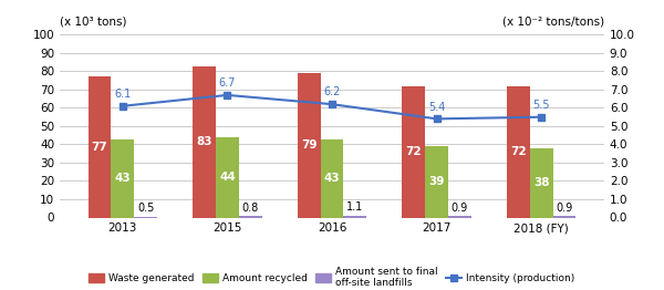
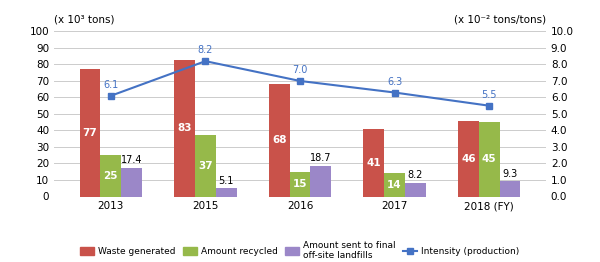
Amount recycled/2013: 43 -> 25
Amount sent to final off-site landfills/2013: 0.5 -> 17.4
Amount recycled/2015: 44 -> 37
Intensity (production)/2015: 6.7 -> 8.2
Amount sent to final off-site landfills/2015: 0.8 -> 5.1
Waste generated/2016: 79 -> 68
Amount recycled/2016: 43 -> 15
Intensity (production)/2016: 6.2 -> 7.0
Amount sent to final off-site landfills/2016: 1.1 -> 18.7
Waste generated/2017: 72 -> 41
Amount recycled/2017: 39 -> 14
Intensity (production)/2017: 5.4 -> 6.3
Amount sent to final off-site landfills/2017: 0.9 -> 8.2
Waste generated/2018 (FY): 72 -> 46
Amount recycled/2018 (FY): 38 -> 45
Amount sent to final off-site landfills/2018 (FY): 0.9 -> 9.3
